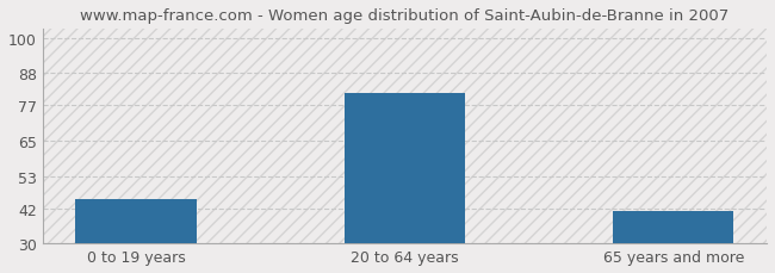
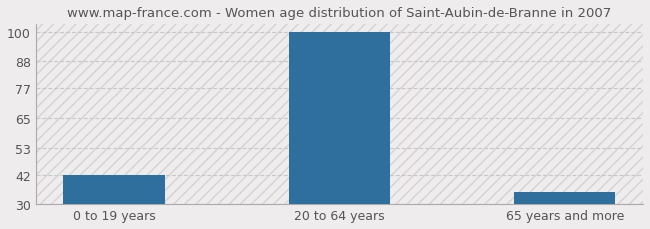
0 to 19 years: 45 -> 42
20 to 64 years: 81 -> 100
65 years and more: 41 -> 35
